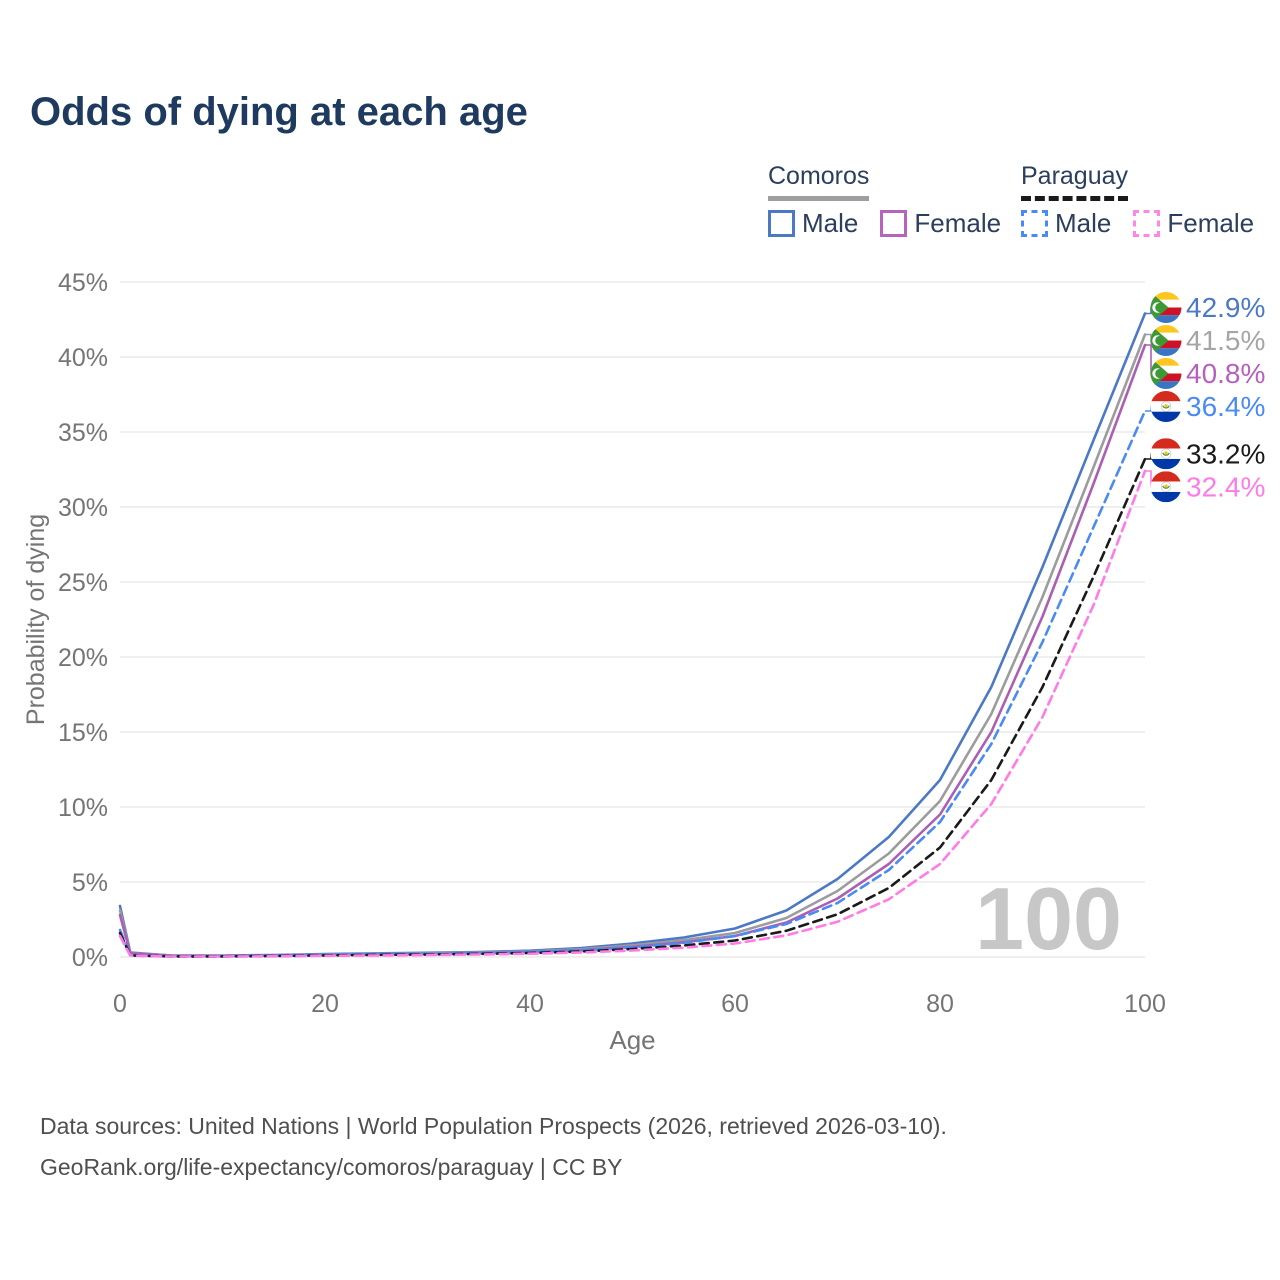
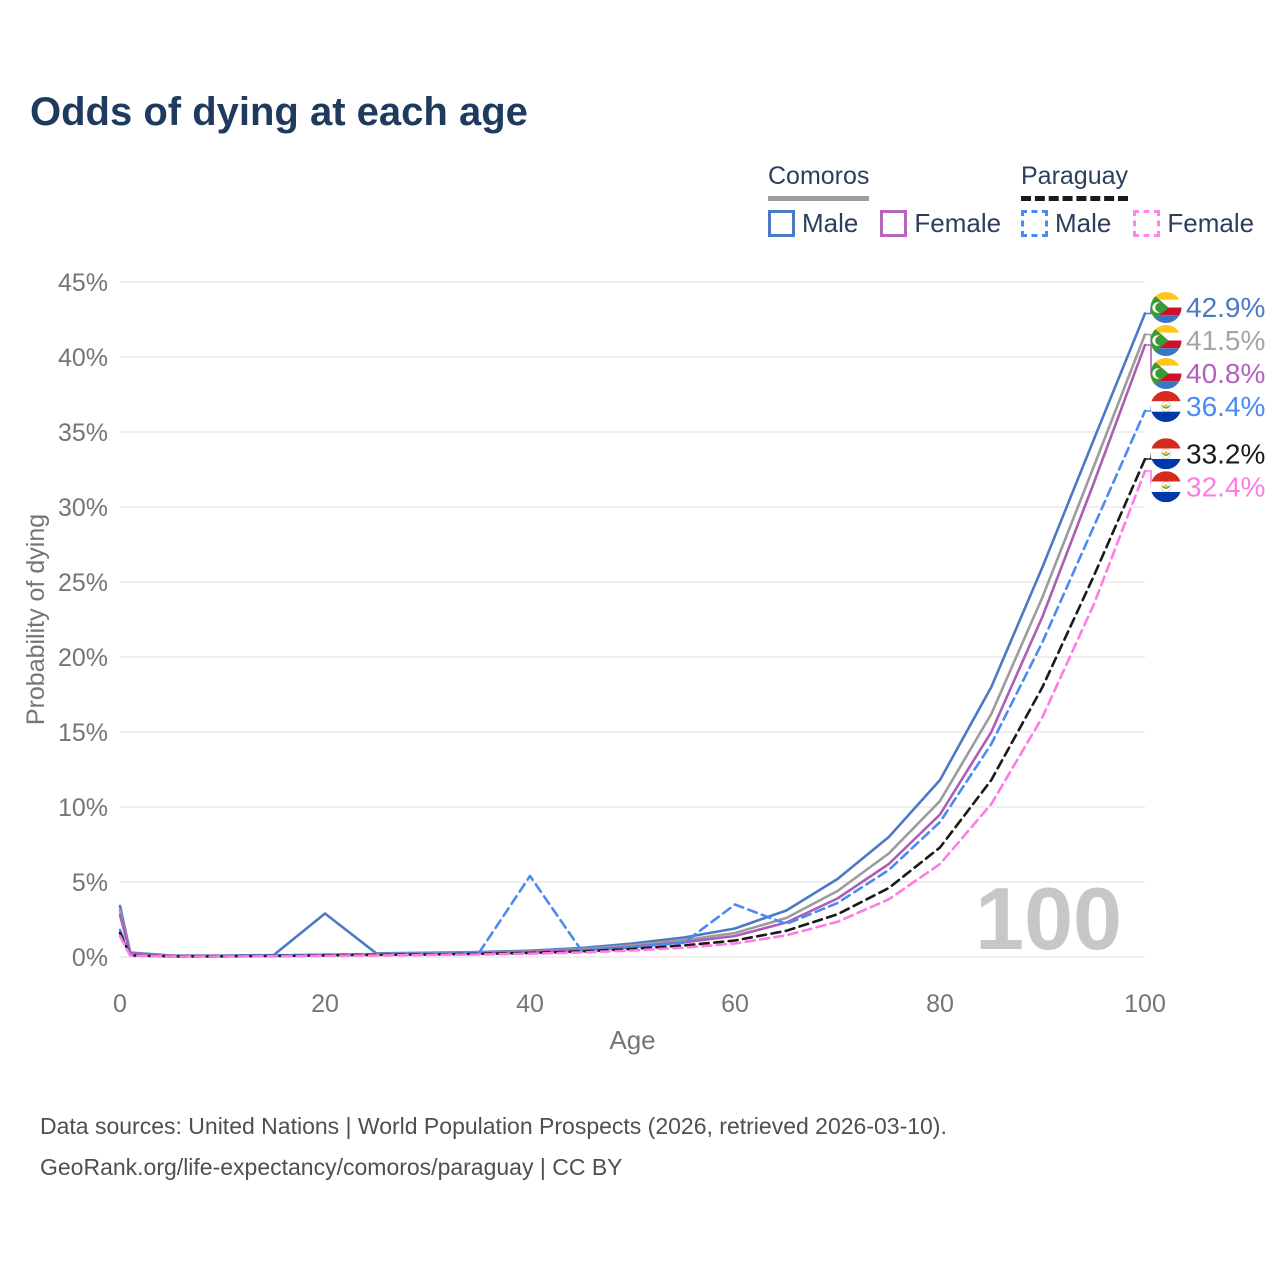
Comoros Male/20: 0.2% -> 2.9%
Paraguay Male/40: 0.3% -> 5.4%
Paraguay Male/60: 1.4% -> 3.5%
